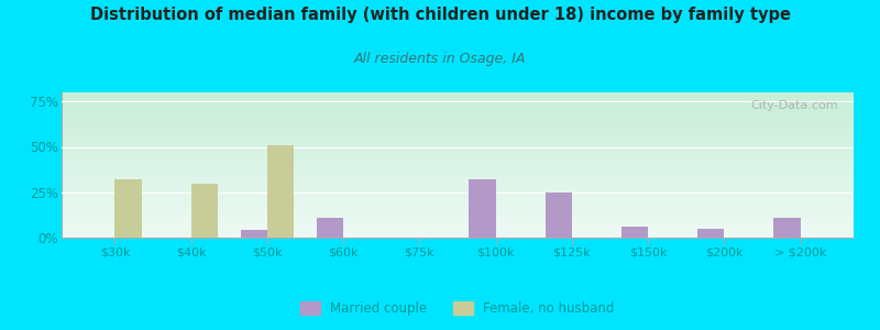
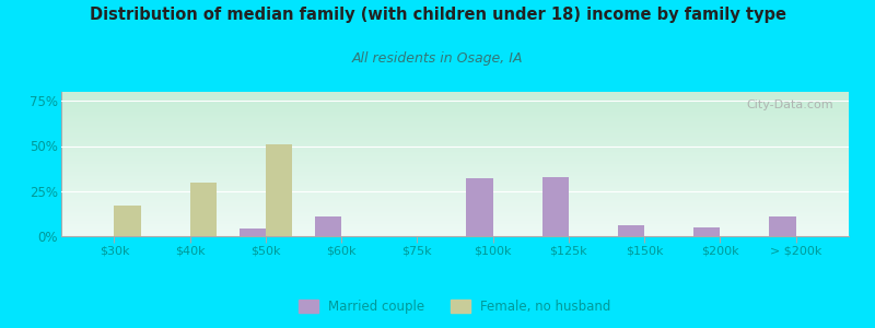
Female, no husband/$30k: 32% -> 17%
Married couple/$125k: 25% -> 33%
